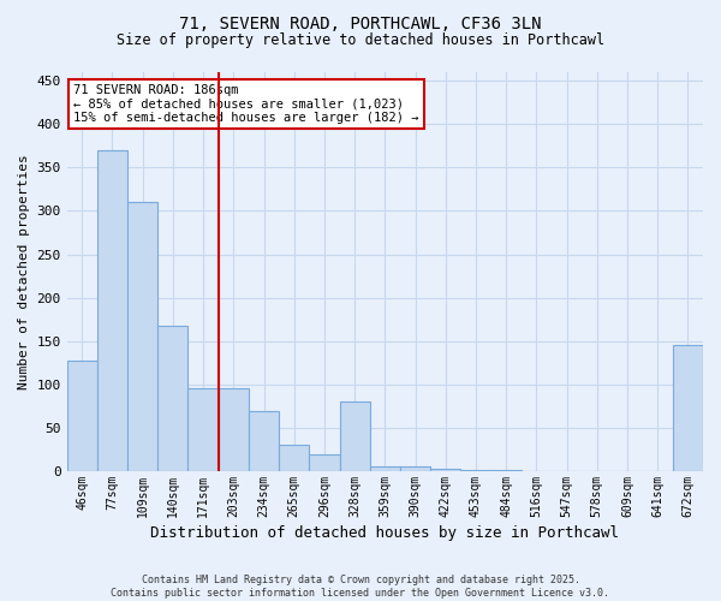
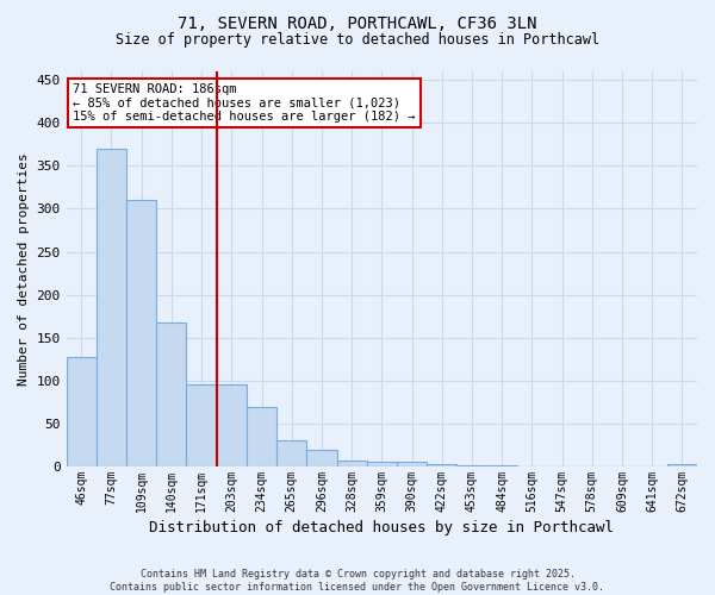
328sqm: 80 -> 7
672sqm: 146 -> 3
